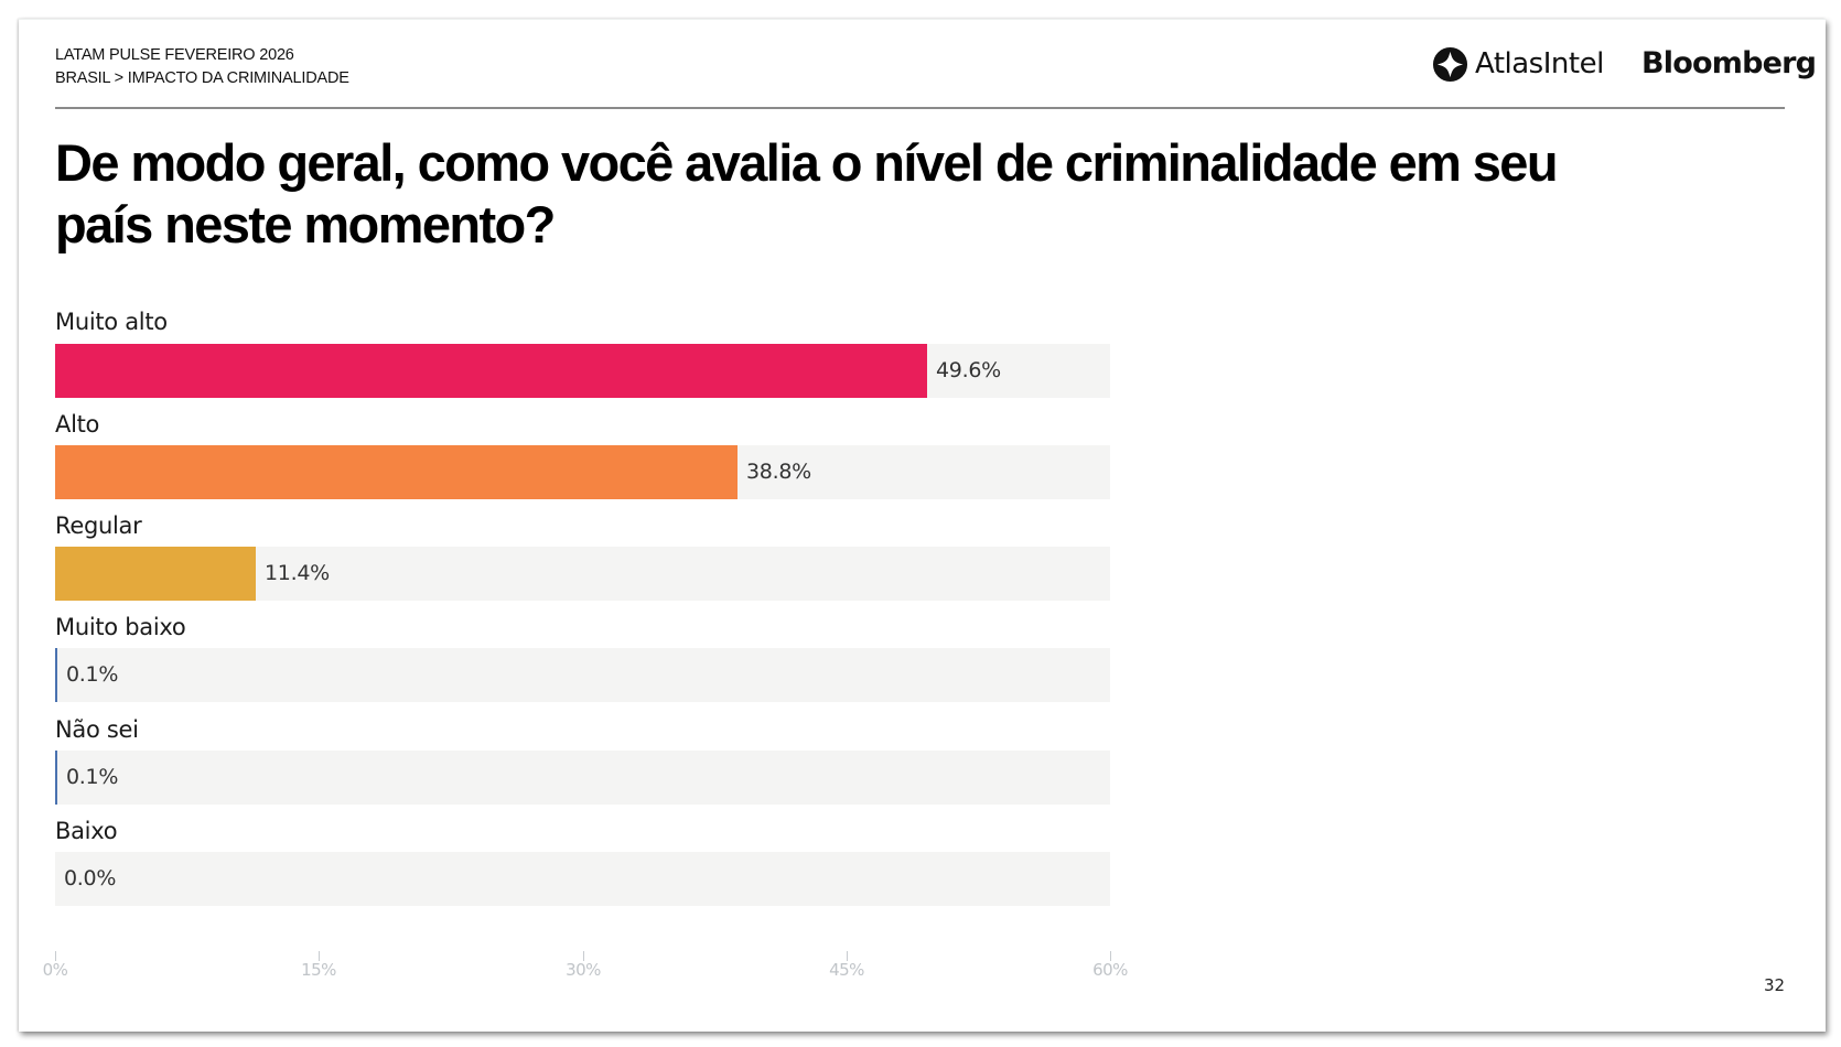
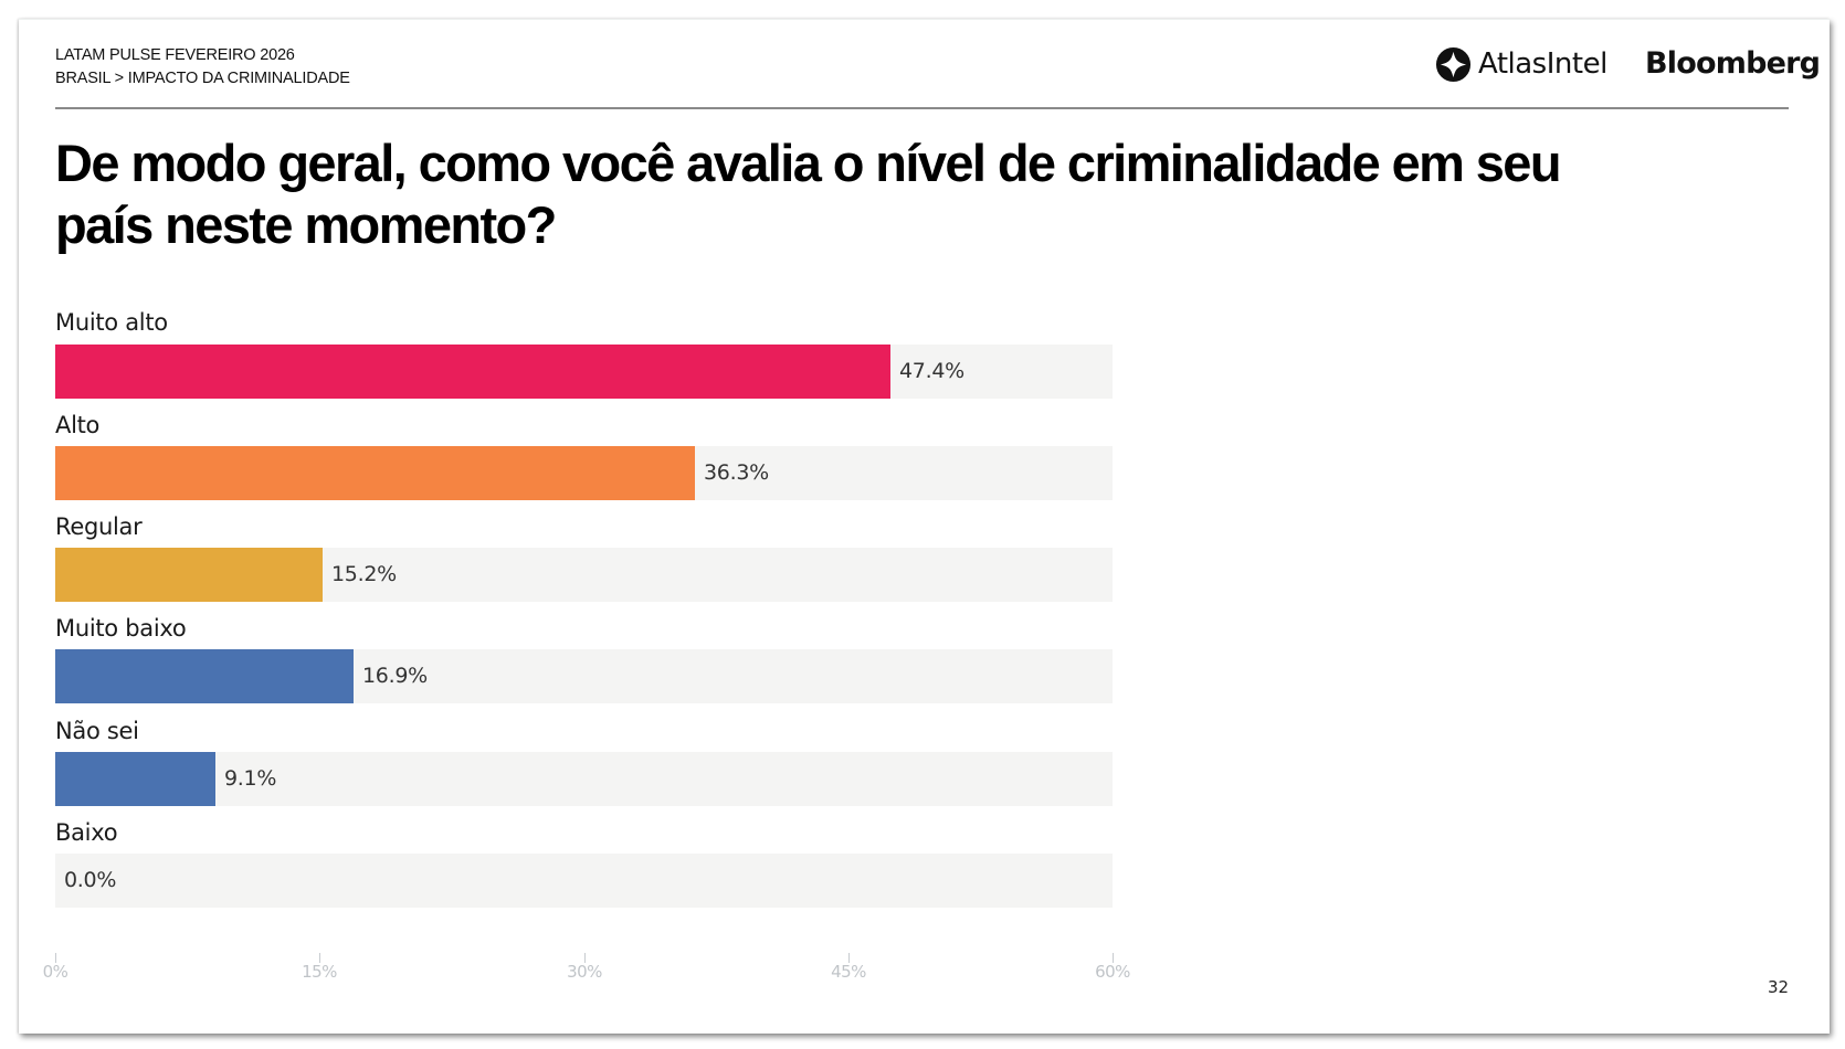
Muito alto: 49.6% -> 47.4%
Alto: 38.8% -> 36.3%
Regular: 11.4% -> 15.2%
Muito baixo: 0.1% -> 16.9%
Não sei: 0.1% -> 9.1%
